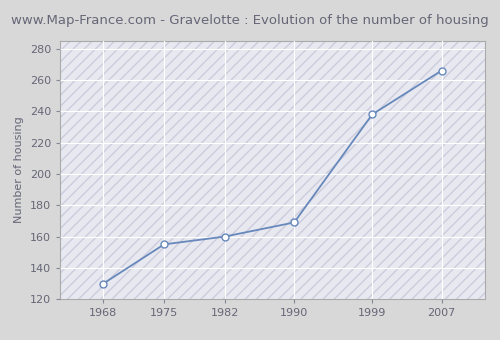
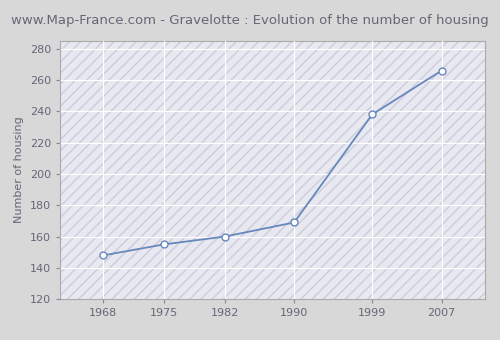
1968: 130 -> 148
